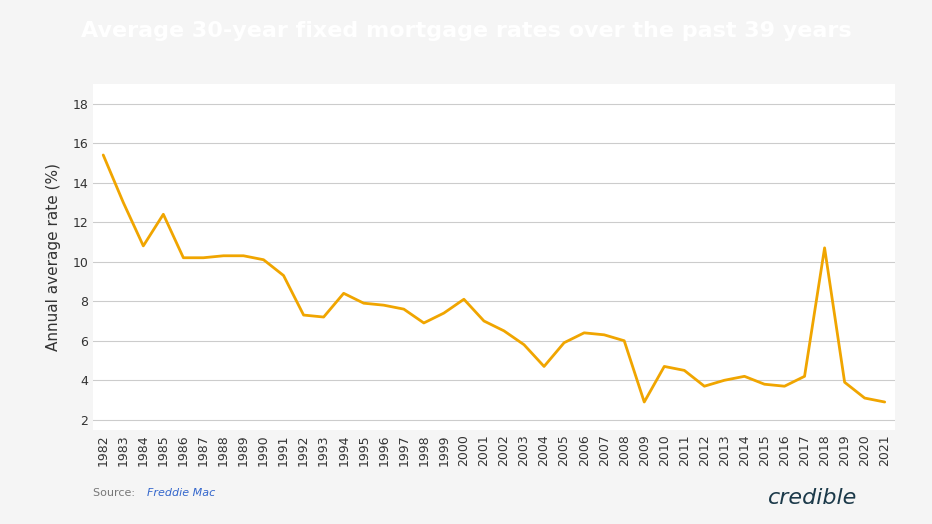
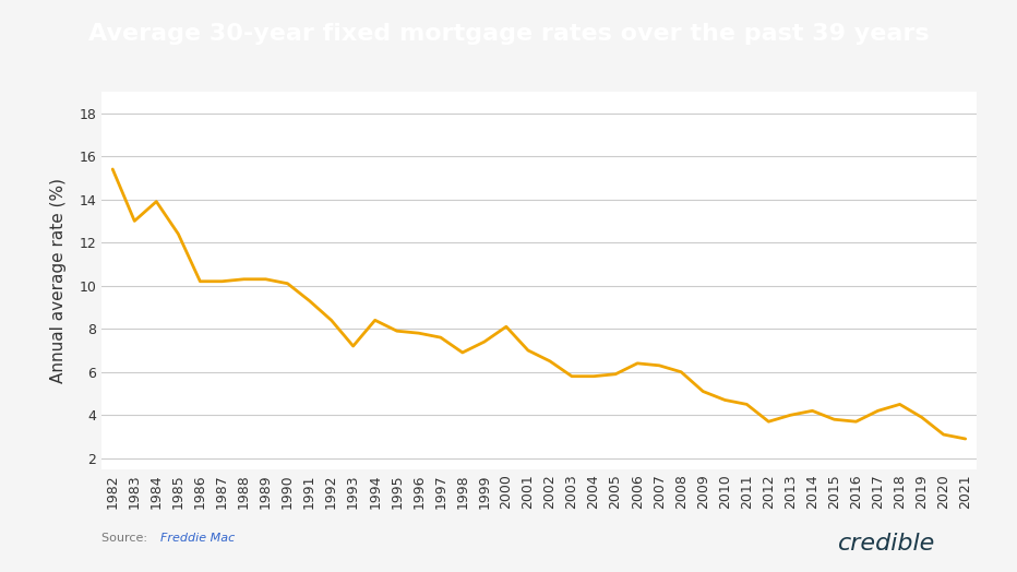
1984: 10.8 -> 13.9
1992: 7.3 -> 8.4
2004: 4.7 -> 5.8
2009: 2.9 -> 5.1
2018: 10.7 -> 4.5
